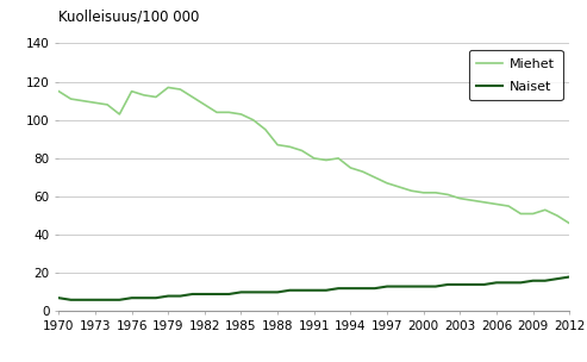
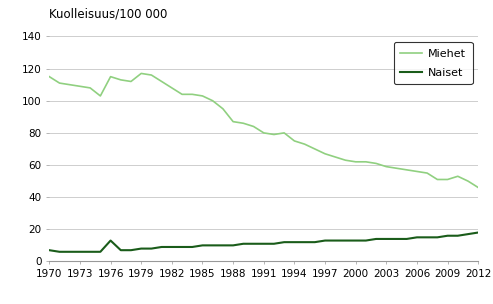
Naiset/1976: 7 -> 13
